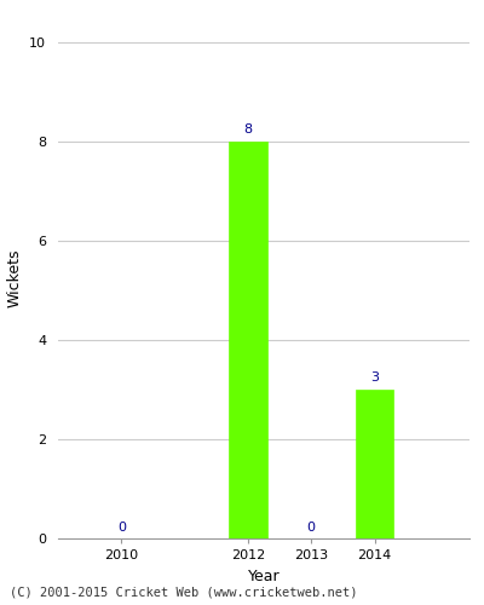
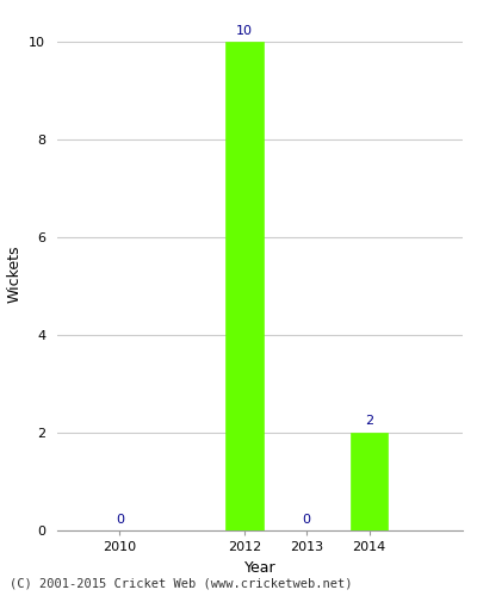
2012: 8 -> 10
2014: 3 -> 2
